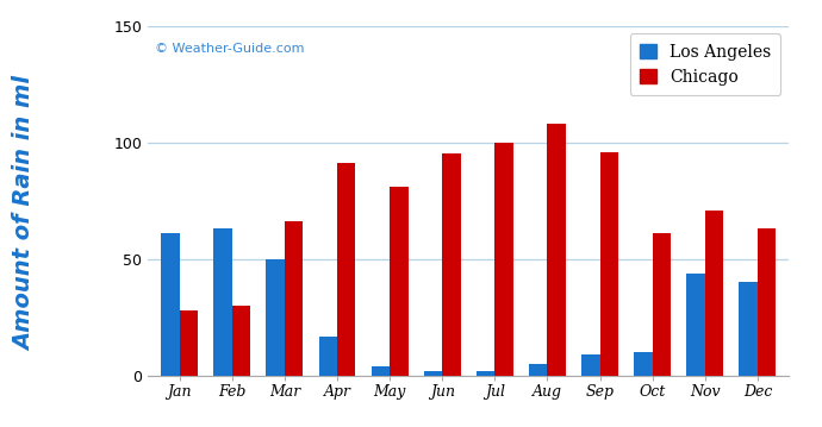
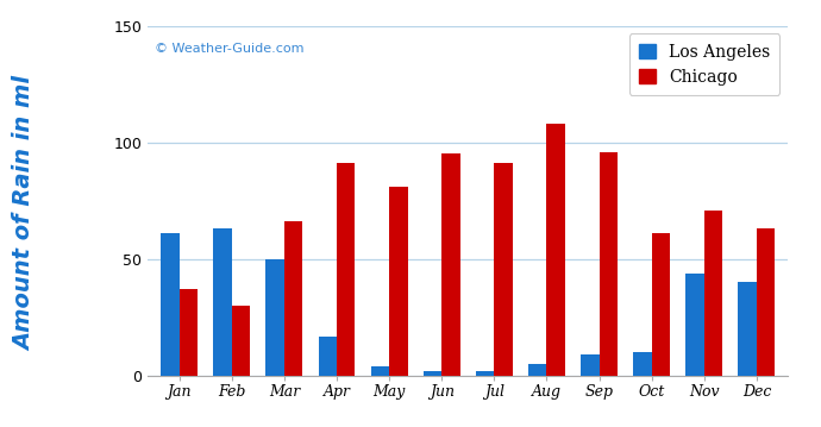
Chicago/Jan: 28 -> 37
Chicago/Jul: 100 -> 91
